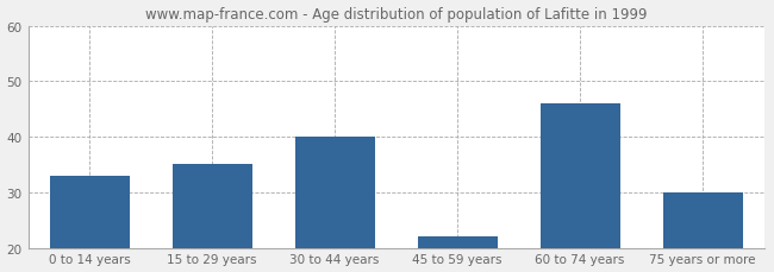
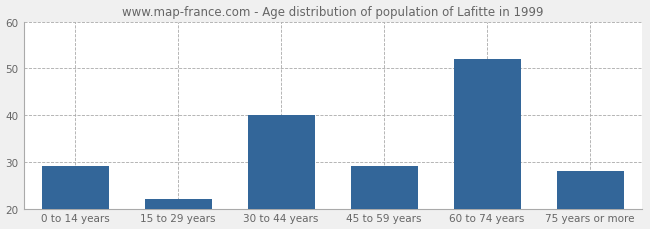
0 to 14 years: 33 -> 29
15 to 29 years: 35 -> 22
45 to 59 years: 22 -> 29
60 to 74 years: 46 -> 52
75 years or more: 30 -> 28
